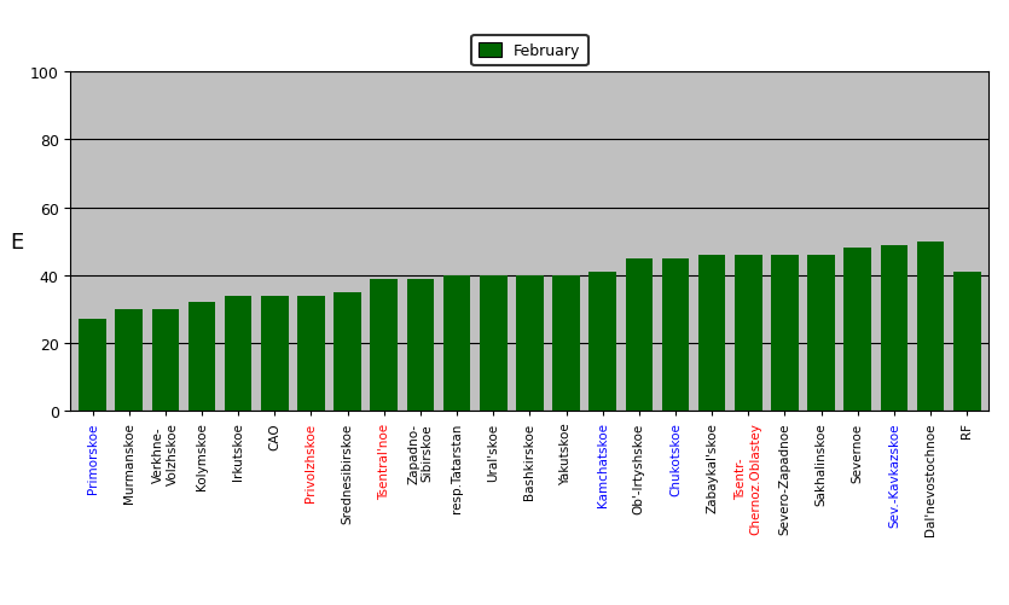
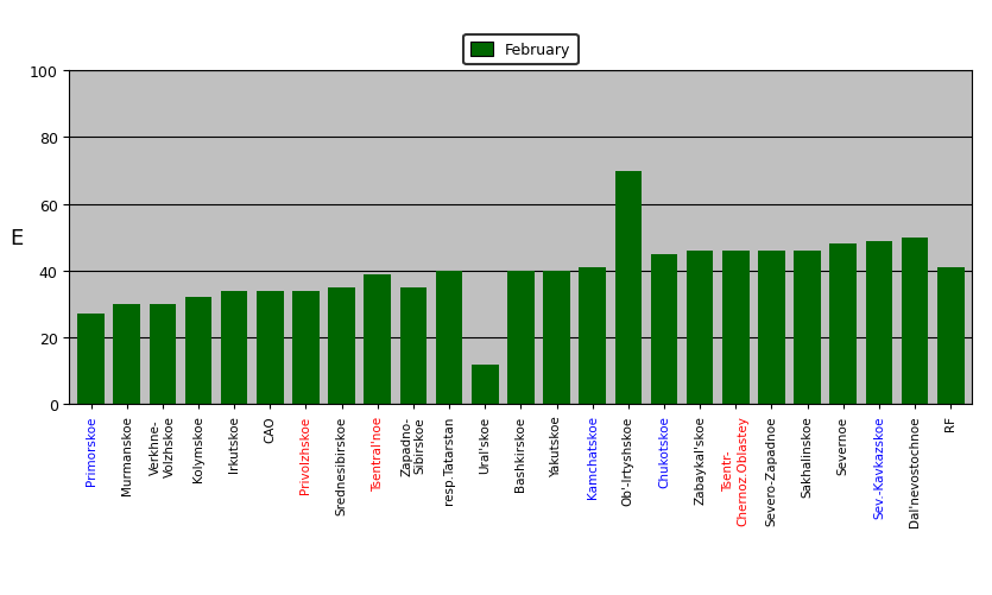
Zapadno- Sibirskoe: 39 -> 35
Ural'skoe: 40 -> 12
Ob'-Irtyshskoe: 45 -> 70
